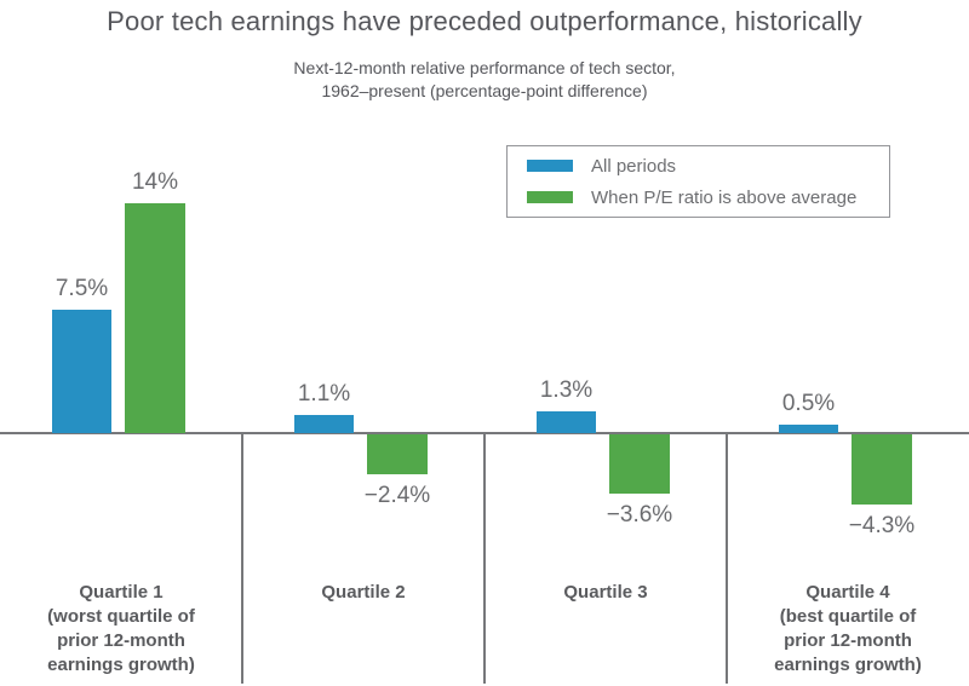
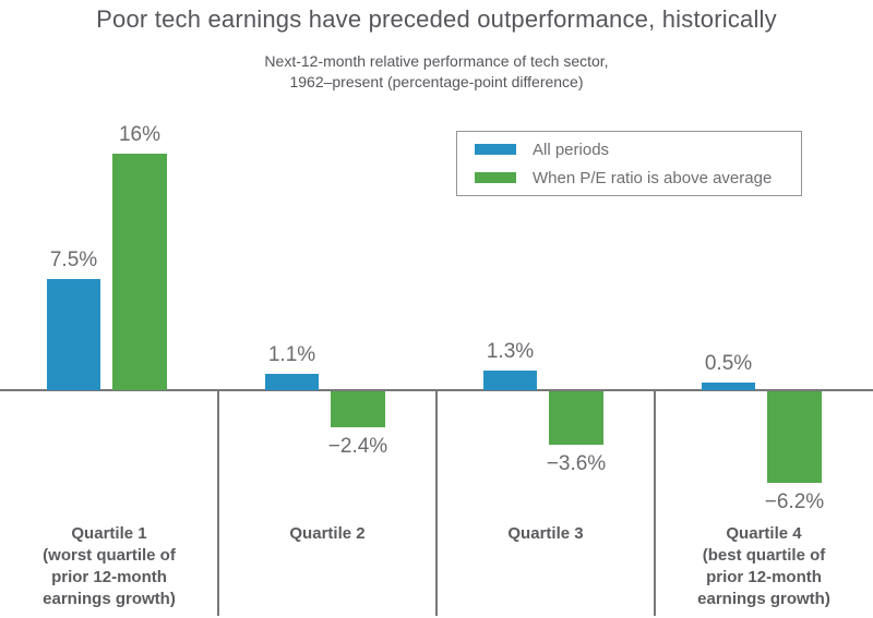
When P/E ratio is above average/Quartile 1: 14% -> 16%
When P/E ratio is above average/Quartile 4: −4.3% -> −6.2%
